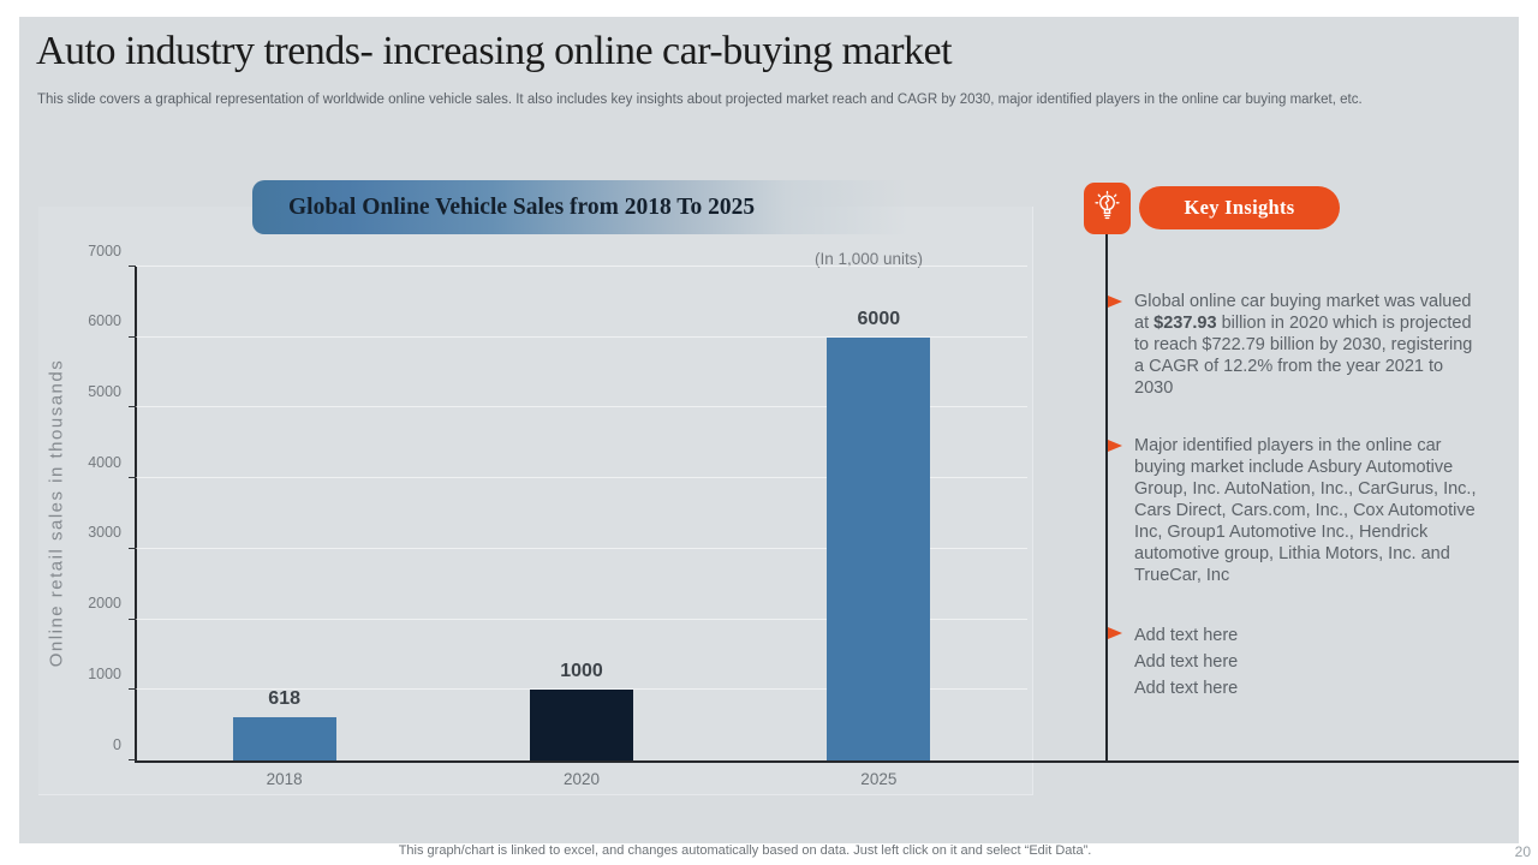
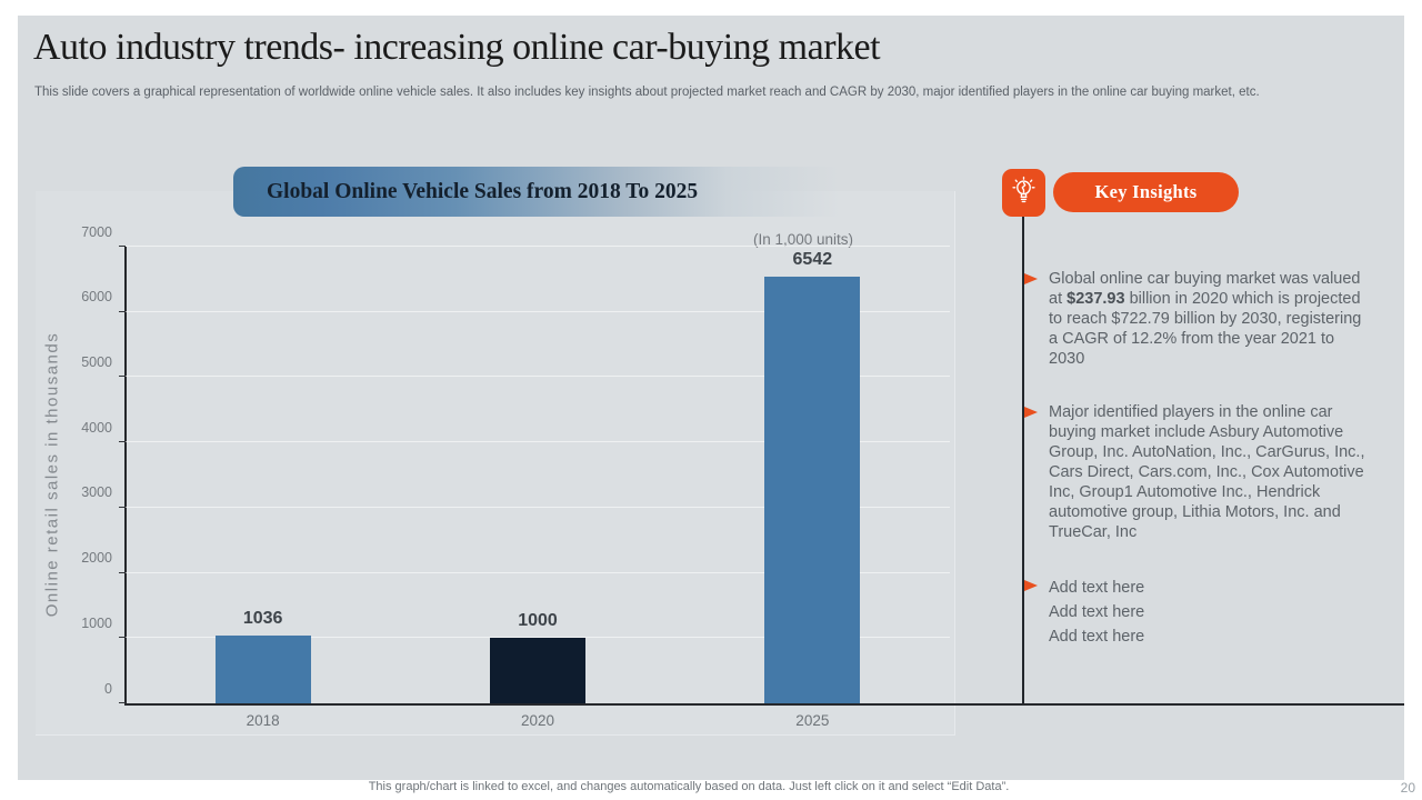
2018: 618 -> 1036
2025: 6000 -> 6542
